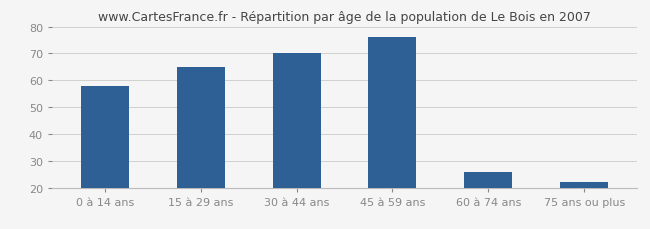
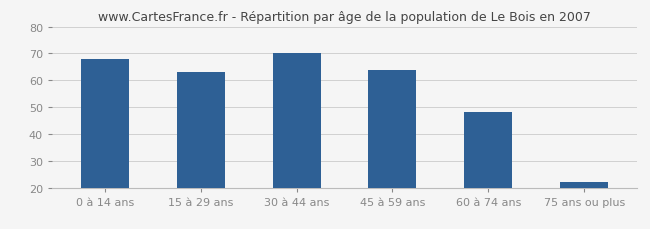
0 à 14 ans: 58 -> 68
15 à 29 ans: 65 -> 63
45 à 59 ans: 76 -> 64
60 à 74 ans: 26 -> 48
